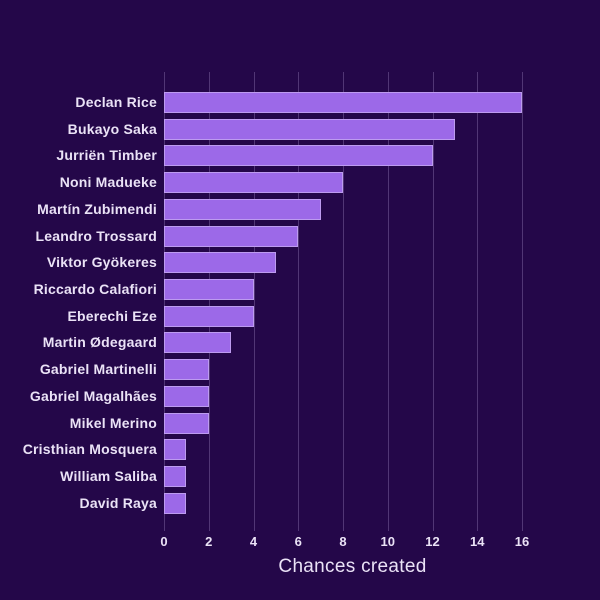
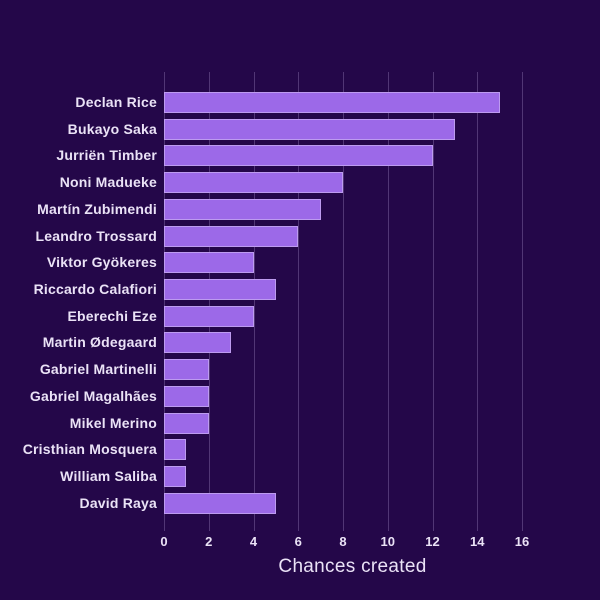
Declan Rice: 16 -> 15
Viktor Gyökeres: 5 -> 4
Riccardo Calafiori: 4 -> 5
David Raya: 1 -> 5
